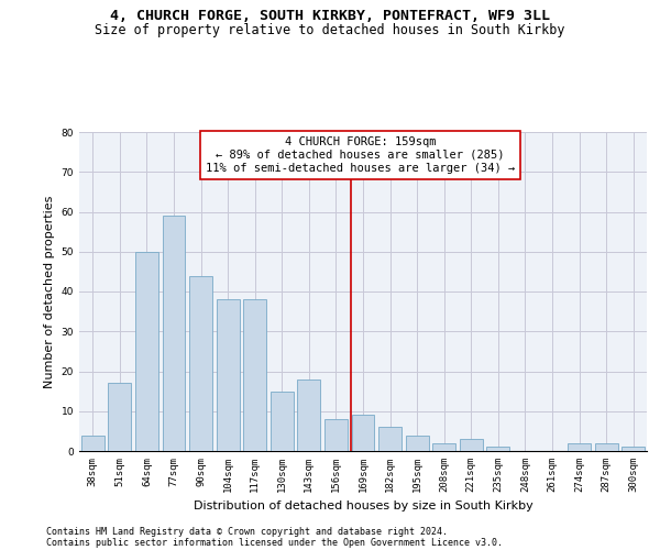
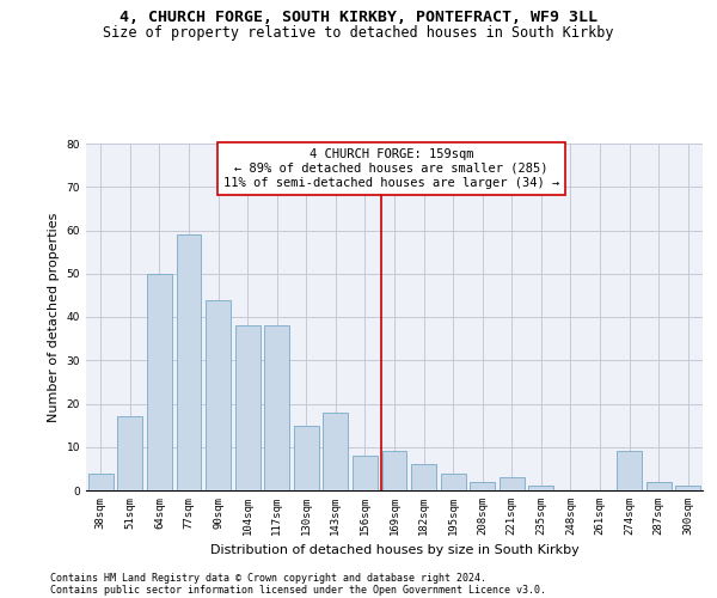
274sqm: 2 -> 9
